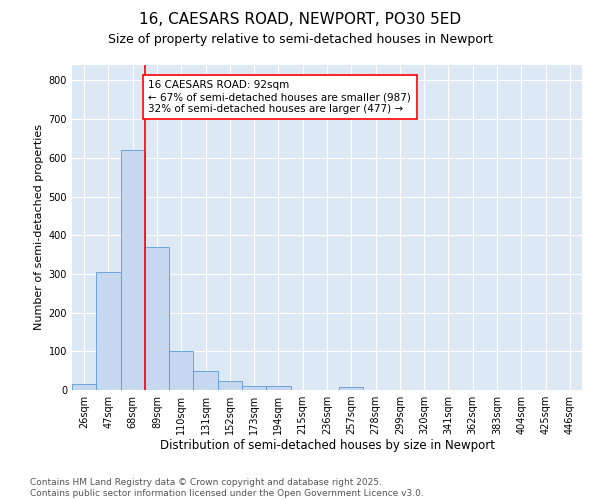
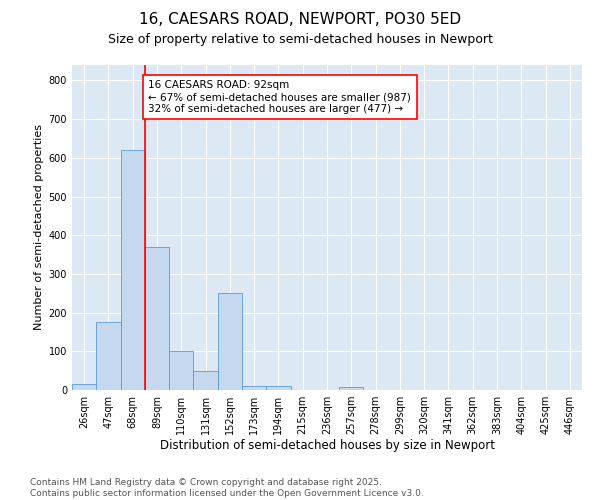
47sqm: 305 -> 175
152sqm: 22 -> 250
